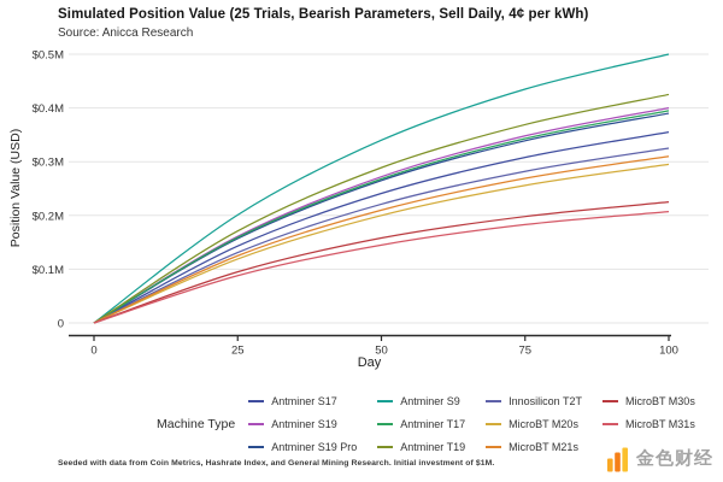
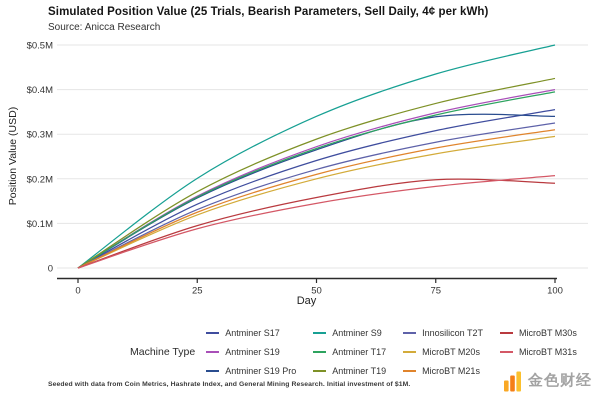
Antminer S19 Pro/100: $0.39M -> $0.34M
MicroBT M30s/100: $0.22M -> $0.19M
